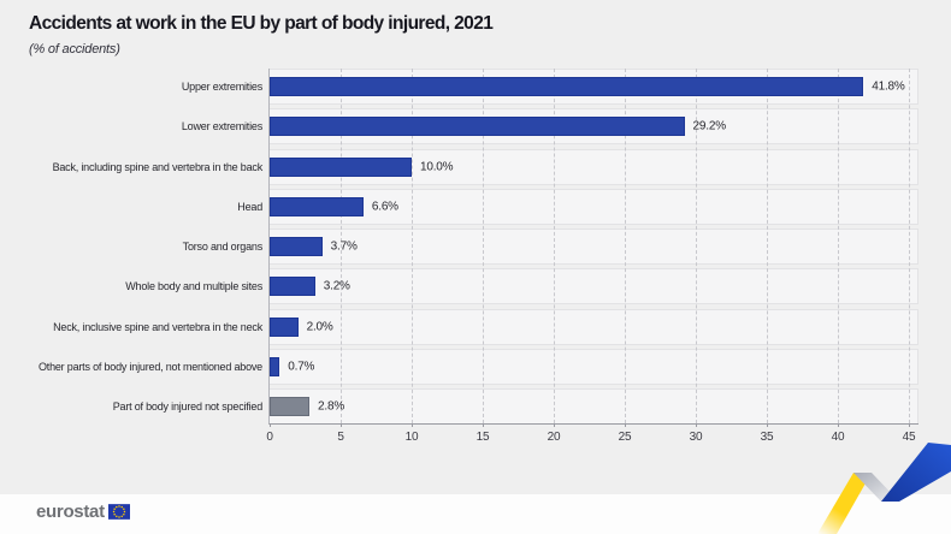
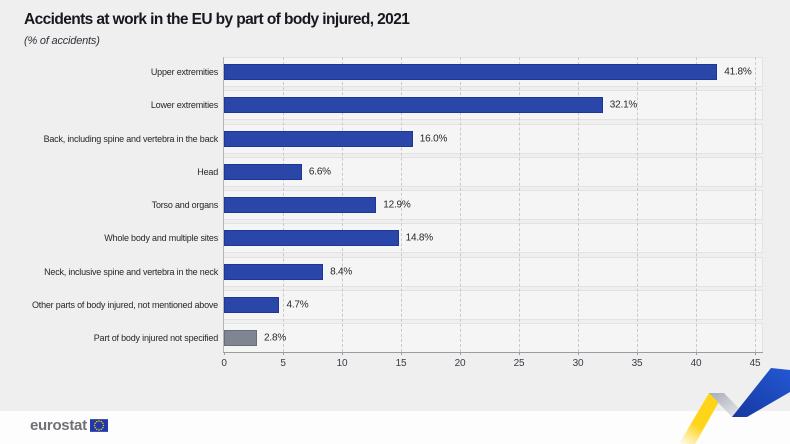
Lower extremities: 29.2% -> 32.1%
Back, including spine and vertebra in the back: 10.0% -> 16.0%
Torso and organs: 3.7% -> 12.9%
Whole body and multiple sites: 3.2% -> 14.8%
Neck, inclusive spine and vertebra in the neck: 2.0% -> 8.4%
Other parts of body injured, not mentioned above: 0.7% -> 4.7%
